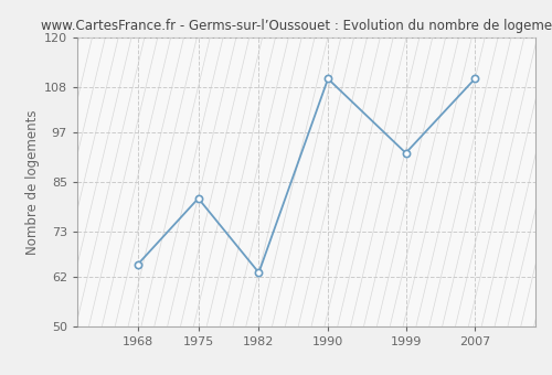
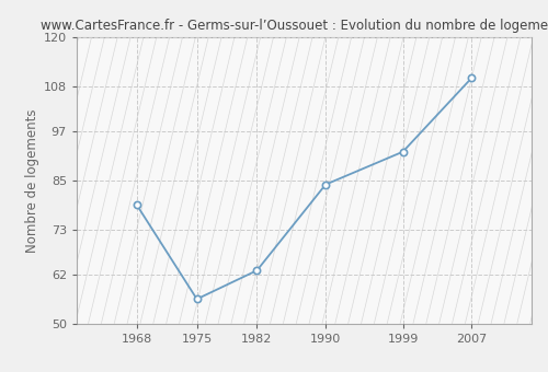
1968: 65 -> 79
1975: 81 -> 56
1990: 110 -> 84
